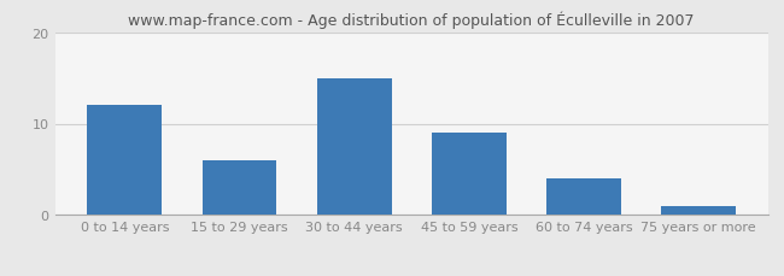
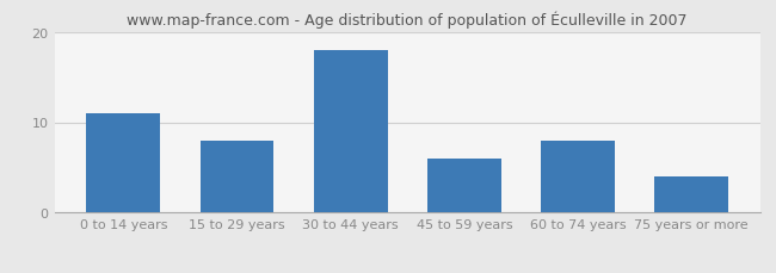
0 to 14 years: 12 -> 11
15 to 29 years: 6 -> 8
30 to 44 years: 15 -> 18
45 to 59 years: 9 -> 6
60 to 74 years: 4 -> 8
75 years or more: 1 -> 4
